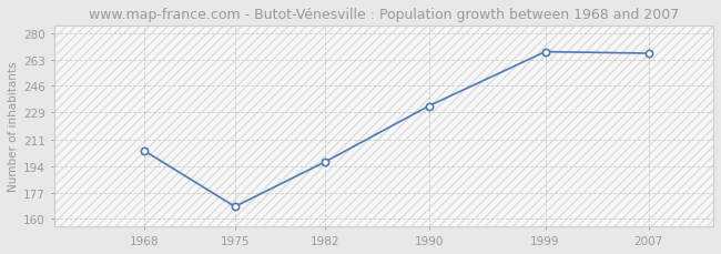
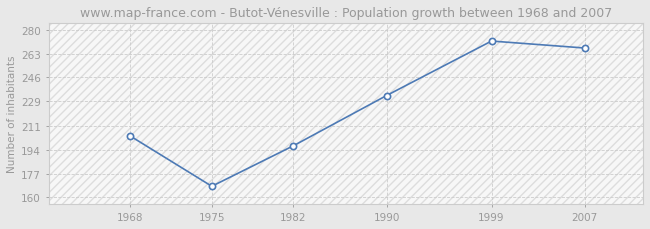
1999: 268 -> 272
